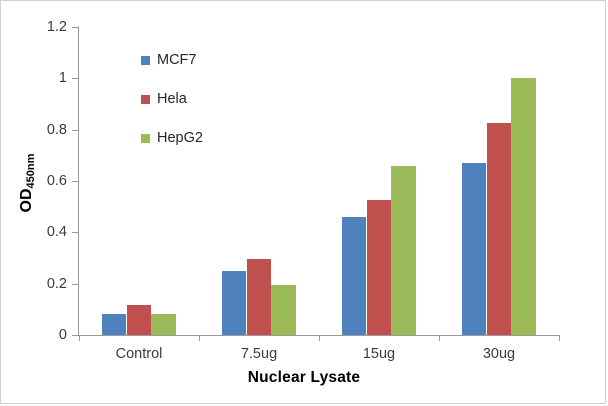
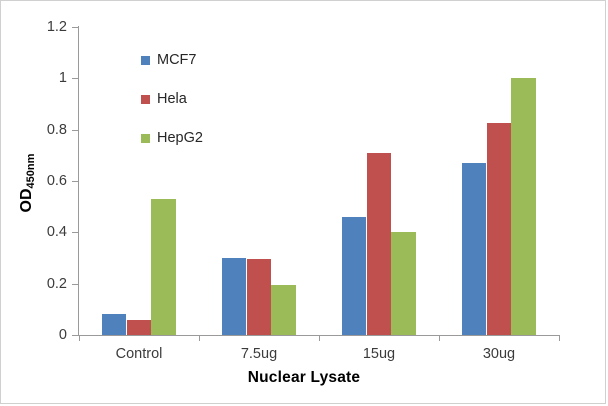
Hela/Control: 0.12 -> 0.06
HepG2/Control: 0.08 -> 0.53
MCF7/7.5ug: 0.25 -> 0.30
Hela/15ug: 0.53 -> 0.71
HepG2/15ug: 0.66 -> 0.40
